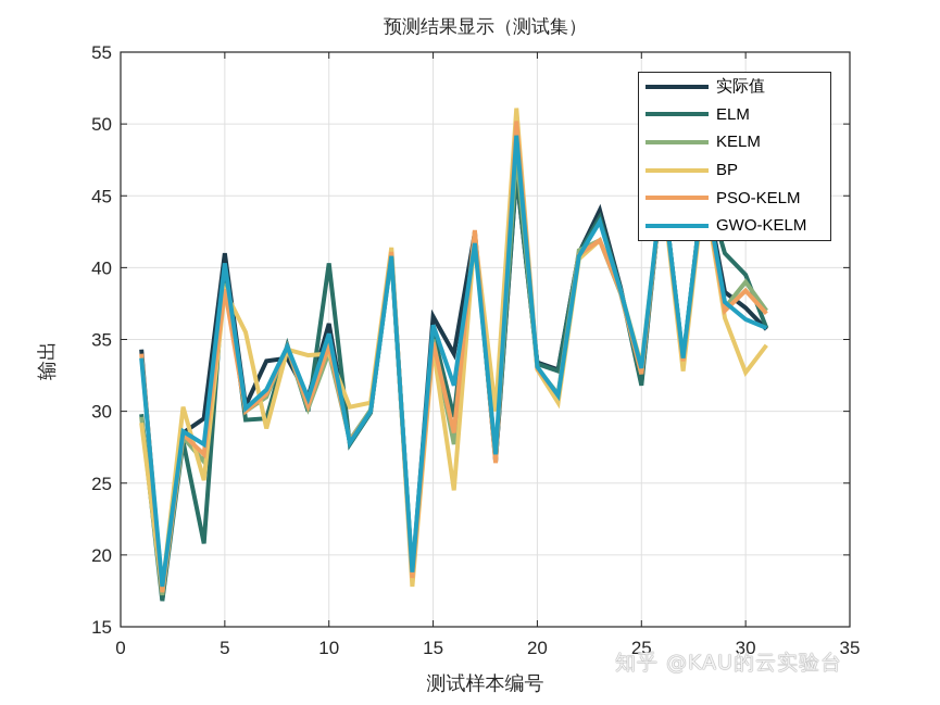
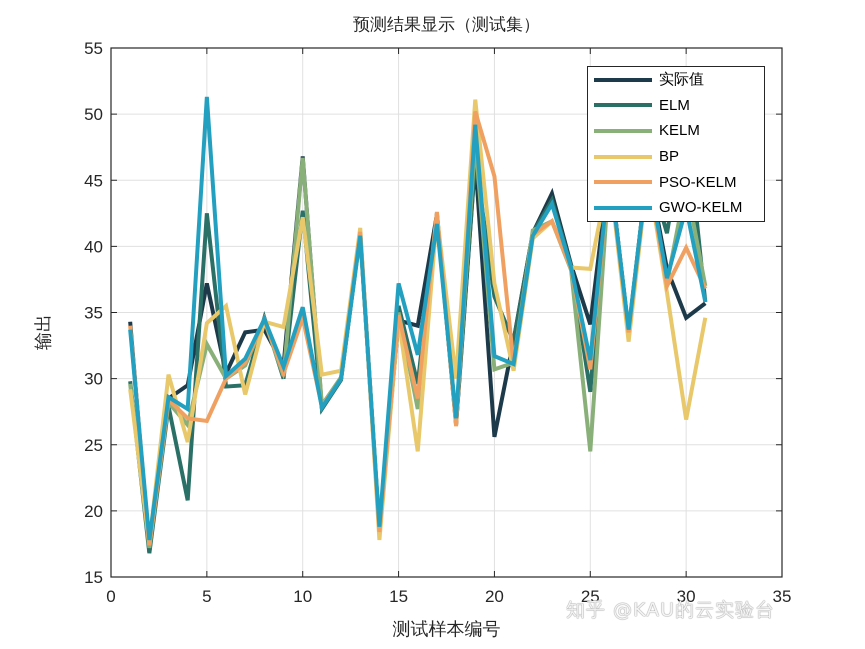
实际值/5: 41.0 -> 37.2
ELM/5: 40.3 -> 42.5
KELM/5: 38.9 -> 32.6
BP/5: 38.4 -> 34.2
PSO-KELM/5: 38.5 -> 26.8
GWO-KELM/5: 40.3 -> 51.3
实际值/10: 36.1 -> 46.8
ELM/10: 40.3 -> 42.7
KELM/10: 34.1 -> 46.7
BP/10: 34.0 -> 42.2
实际值/15: 36.6 -> 34.4
GWO-KELM/15: 36.0 -> 37.2
实际值/20: 33.4 -> 25.6
ELM/20: 33.3 -> 36.2
KELM/20: 33.0 -> 30.7
BP/20: 32.9 -> 37.2
PSO-KELM/20: 33.0 -> 45.3
GWO-KELM/20: 33.1 -> 31.7
实际值/25: 32.0 -> 34.1
ELM/25: 31.8 -> 29.0
KELM/25: 32.6 -> 24.5
BP/25: 33.2 -> 38.3
PSO-KELM/25: 32.6 -> 30.7
GWO-KELM/25: 33.0 -> 31.4
实际值/30: 37.2 -> 34.6
ELM/30: 39.5 -> 49.6
KELM/30: 39.0 -> 44.7
BP/30: 32.7 -> 26.9
PSO-KELM/30: 38.4 -> 39.9
GWO-KELM/30: 36.4 -> 42.9
